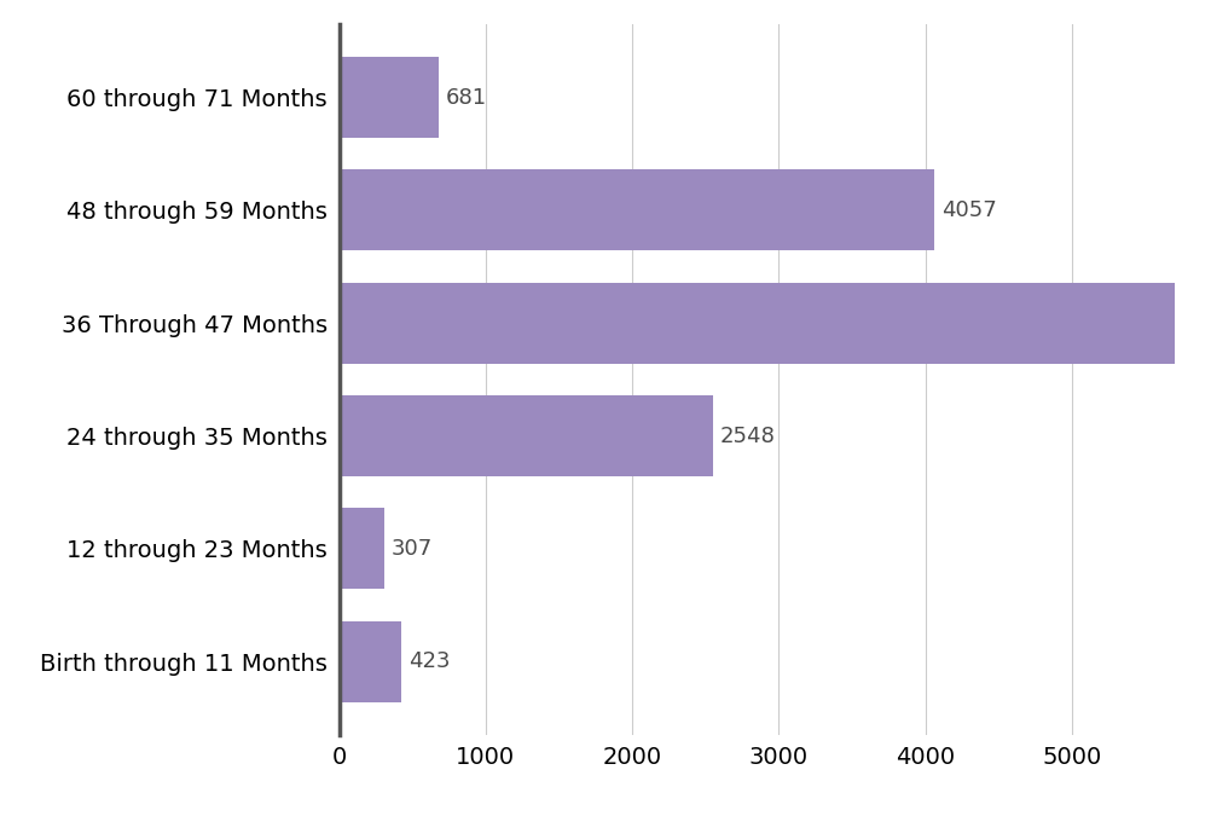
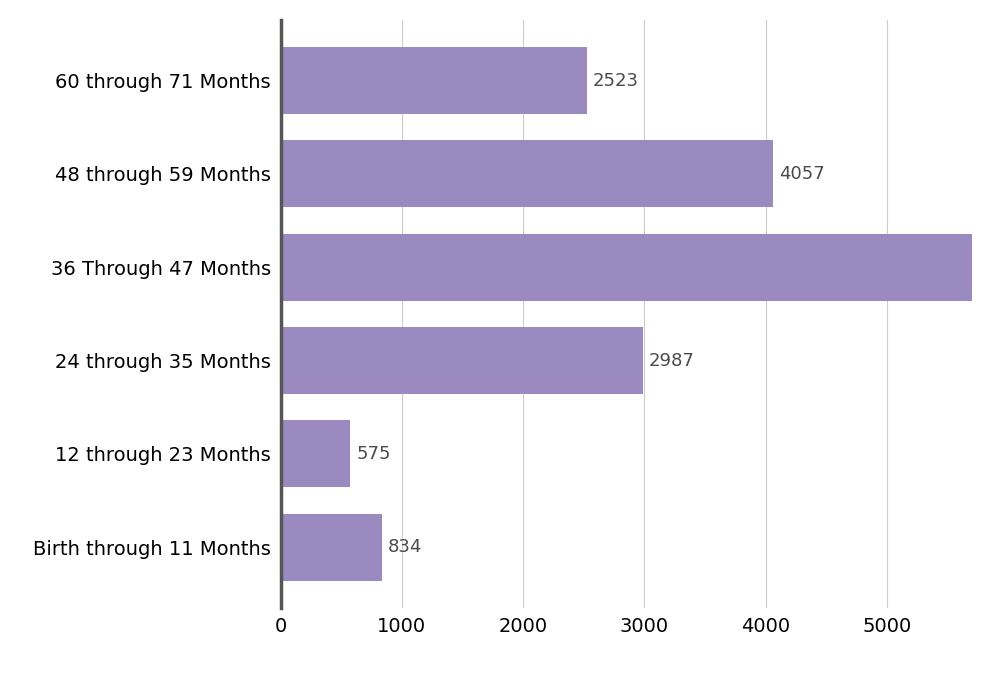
60 through 71 Months: 681 -> 2523
24 through 35 Months: 2548 -> 2987
12 through 23 Months: 307 -> 575
Birth through 11 Months: 423 -> 834
